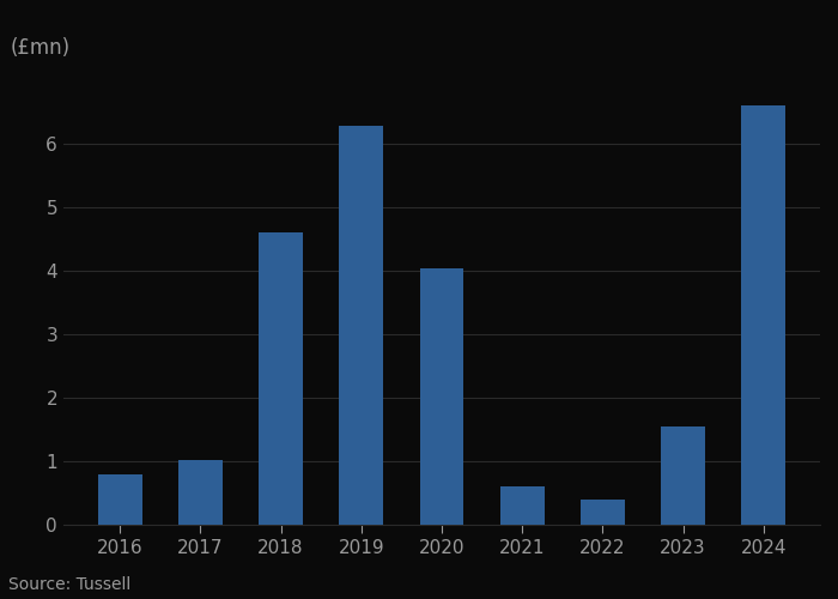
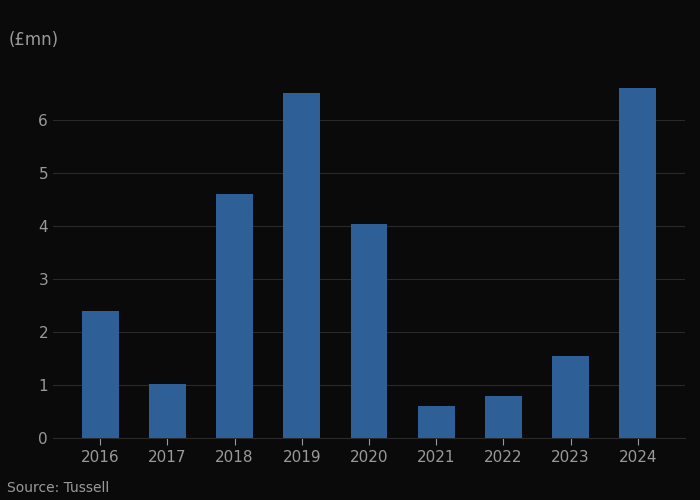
2016: 0.80 -> 2.40
2019: 6.28 -> 6.52
2022: 0.40 -> 0.80
